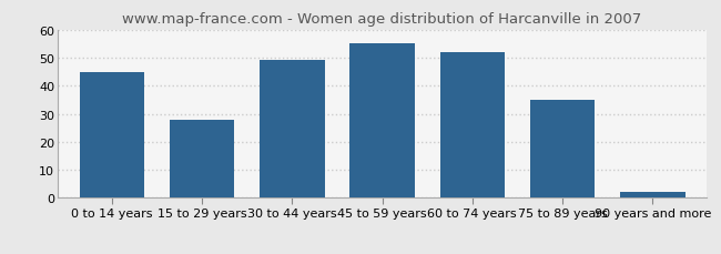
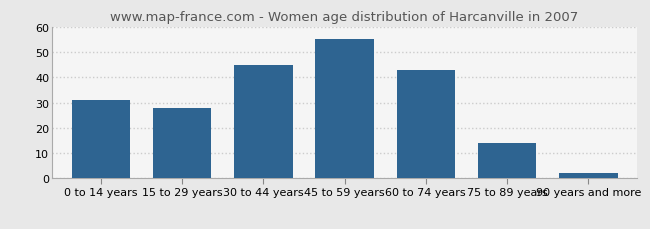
0 to 14 years: 45 -> 31
30 to 44 years: 49 -> 45
60 to 74 years: 52 -> 43
75 to 89 years: 35 -> 14
